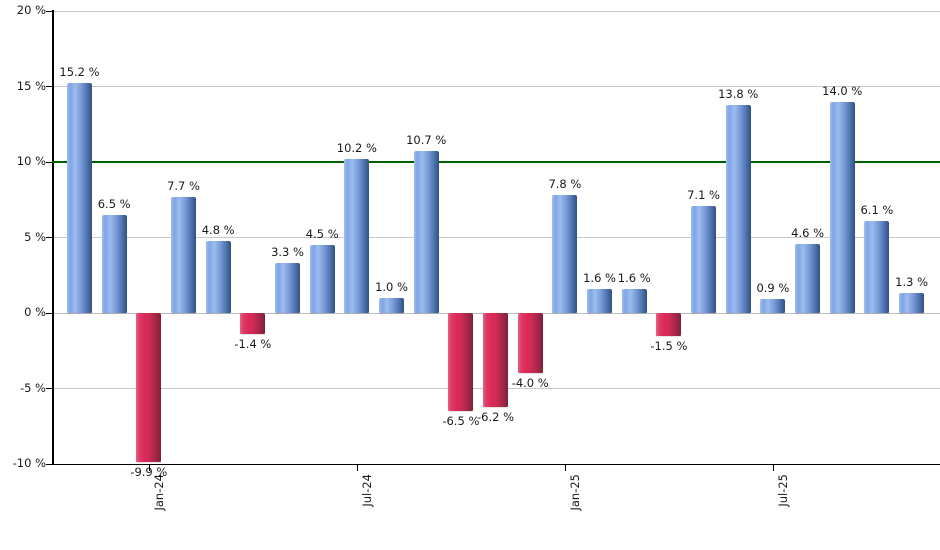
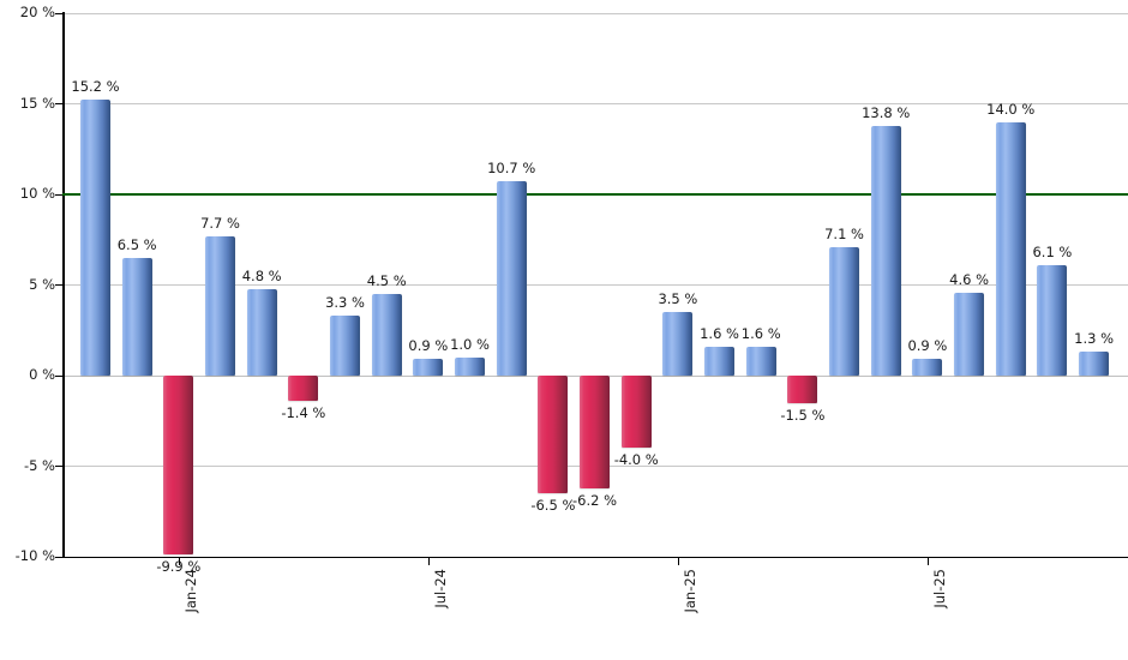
Jul-24: 10.2 -> 0.9
Jan-25: 7.8 -> 3.5
